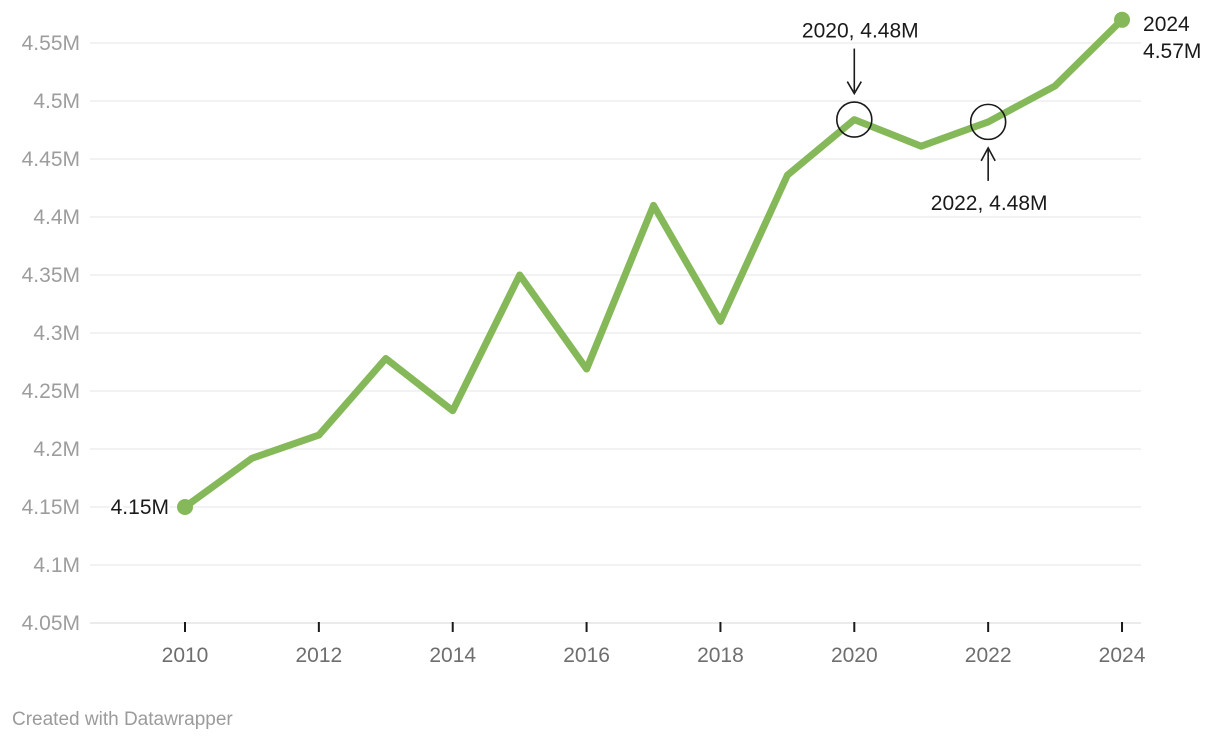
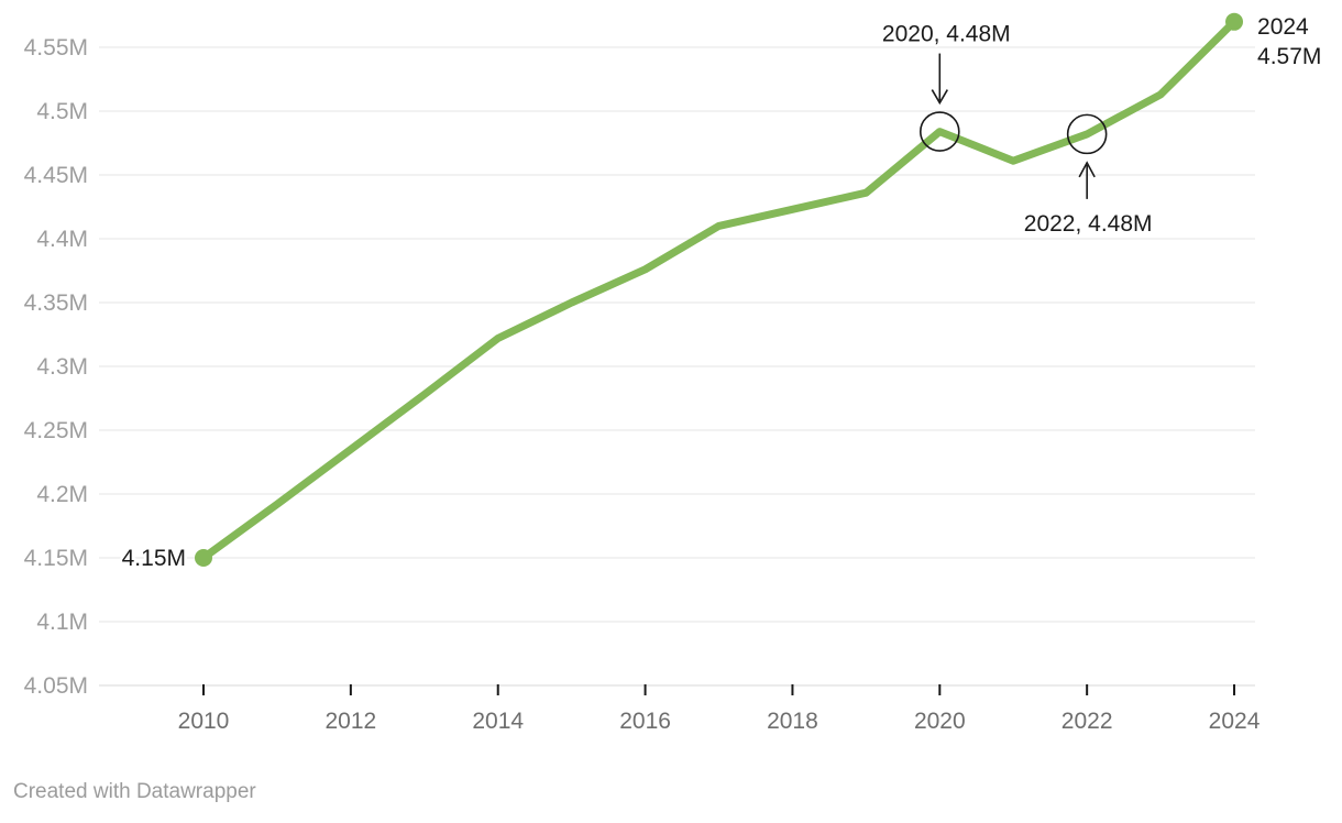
2012: 4.212M -> 4.235M
2014: 4.233M -> 4.322M
2016: 4.269M -> 4.376M
2018: 4.310M -> 4.423M
